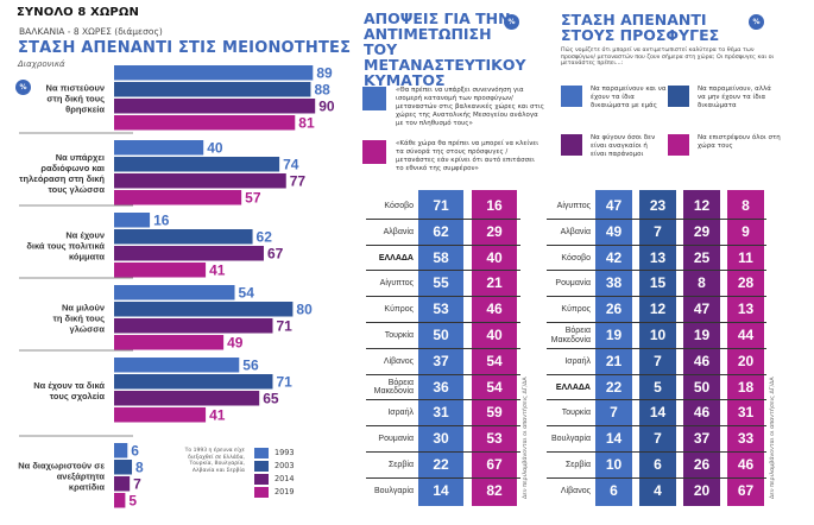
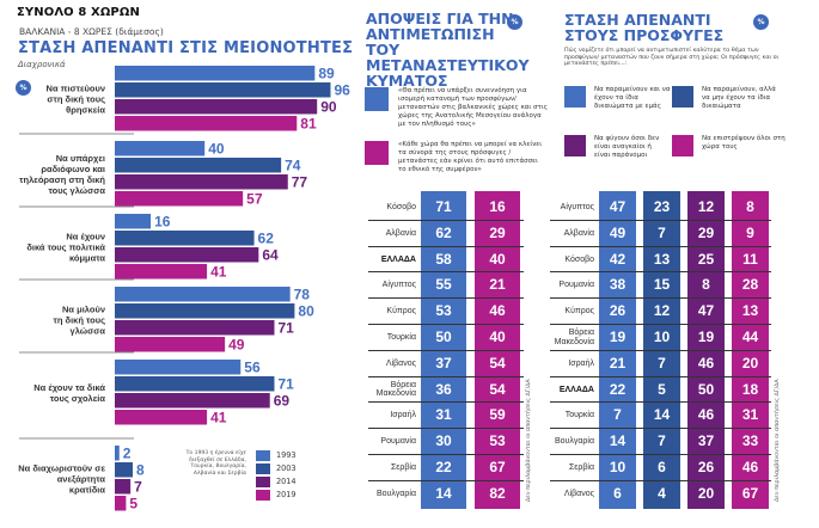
ΣΤΑΣΗ ΑΠΕΝΑΝΤΙ ΣΤΙΣ ΜΕΙΟΝΟΤΗΤΕΣ/2003/Να πιστεύουν στη δική τους θρησκεία: 88 -> 96
ΣΤΑΣΗ ΑΠΕΝΑΝΤΙ ΣΤΙΣ ΜΕΙΟΝΟΤΗΤΕΣ/2014/Να έχουν δικά τους πολιτικά κόμματα: 67 -> 64
ΣΤΑΣΗ ΑΠΕΝΑΝΤΙ ΣΤΙΣ ΜΕΙΟΝΟΤΗΤΕΣ/1993/Να μιλούν τη δική τους γλώσσα: 54 -> 78
ΣΤΑΣΗ ΑΠΕΝΑΝΤΙ ΣΤΙΣ ΜΕΙΟΝΟΤΗΤΕΣ/2014/Να έχουν τα δικά τους σχολεία: 65 -> 69
ΣΤΑΣΗ ΑΠΕΝΑΝΤΙ ΣΤΙΣ ΜΕΙΟΝΟΤΗΤΕΣ/1993/Να διαχωριστούν σε ανεξάρτητα κρατίδια: 6 -> 2
